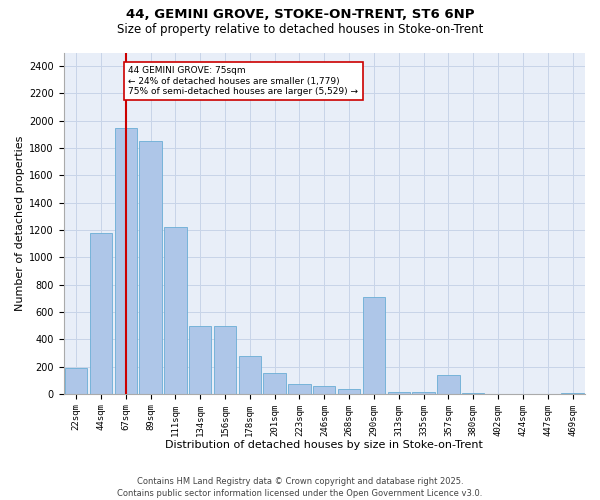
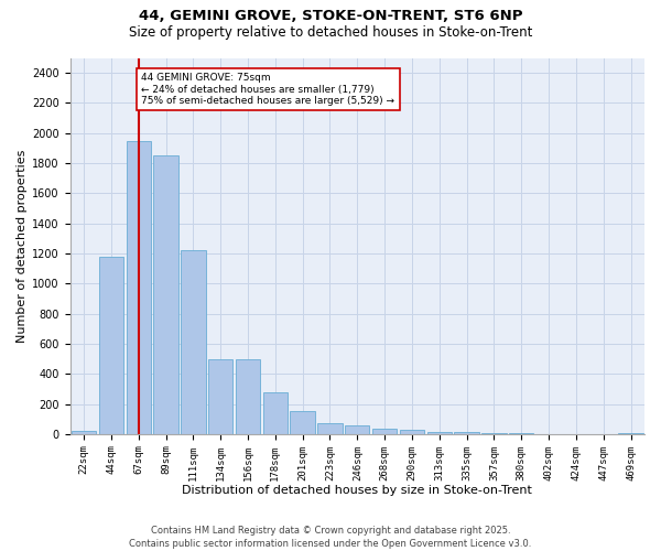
22sqm: 190 -> 20
290sqm: 710 -> 30
357sqm: 140 -> 0
